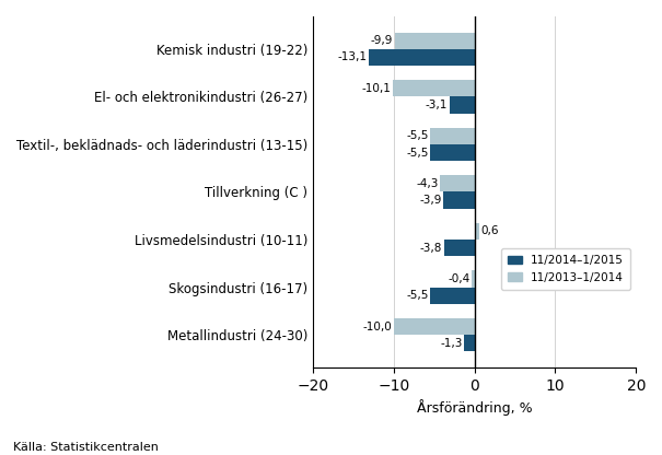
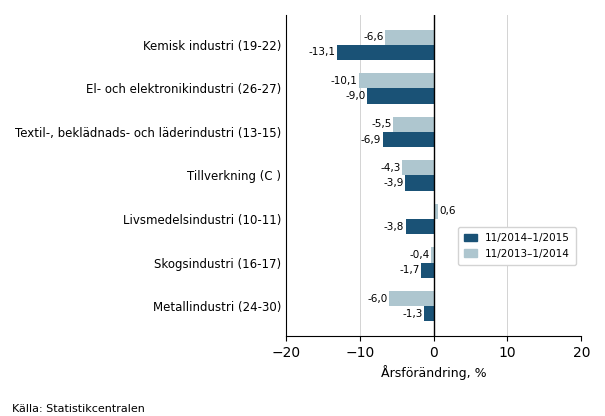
11/2013–1/2014/Kemisk industri (19-22): -9,9 -> -6,6
11/2014–1/2015/El- och elektronikindustri (26-27): -3,1 -> -9,0
11/2014–1/2015/Textil-, beklädnads- och läderindustri (13-15): -5,5 -> -6,9
11/2014–1/2015/Skogsindustri (16-17): -5,5 -> -1,7
11/2013–1/2014/Metallindustri (24-30): -10,0 -> -6,0
